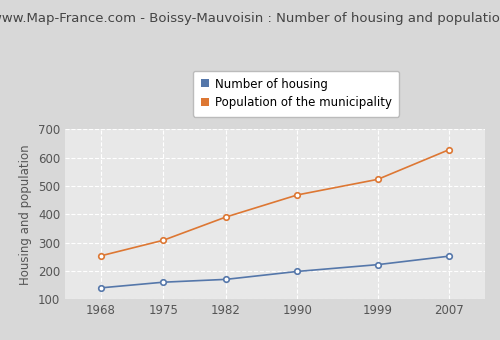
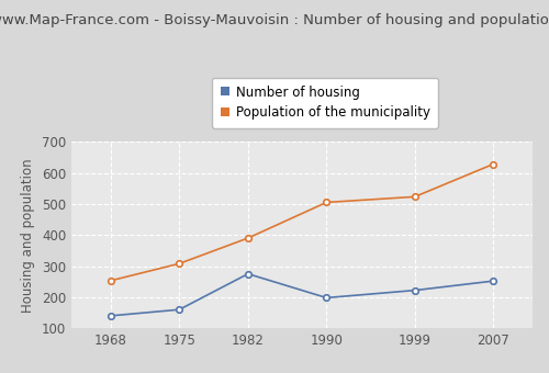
Number of housing/1982: 170 -> 275
Population of the municipality/1990: 468 -> 505
